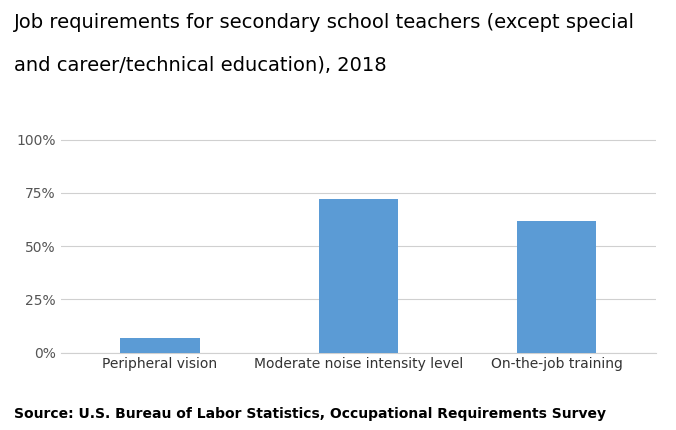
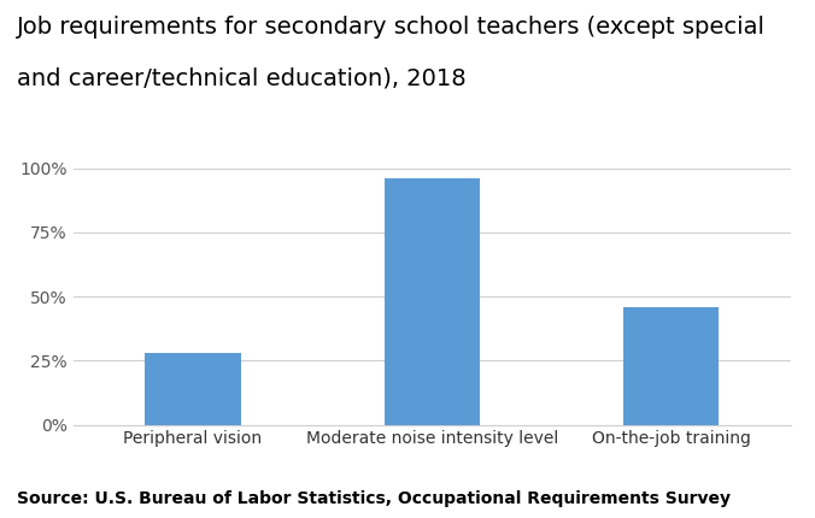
Peripheral vision: 7% -> 28%
Moderate noise intensity level: 72% -> 96%
On-the-job training: 62% -> 46%
